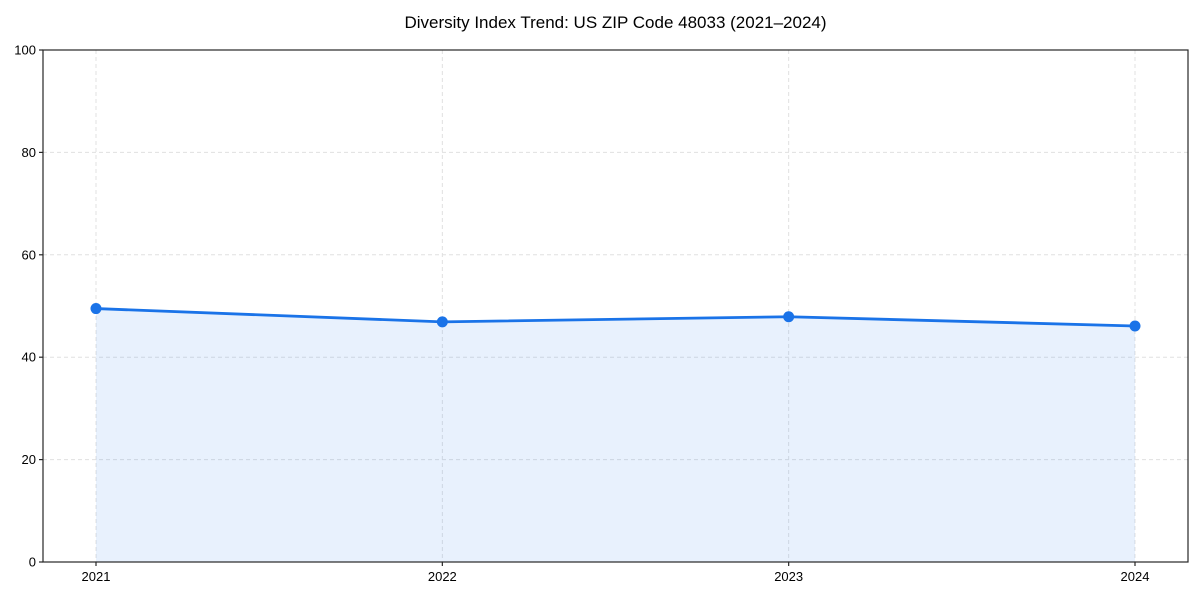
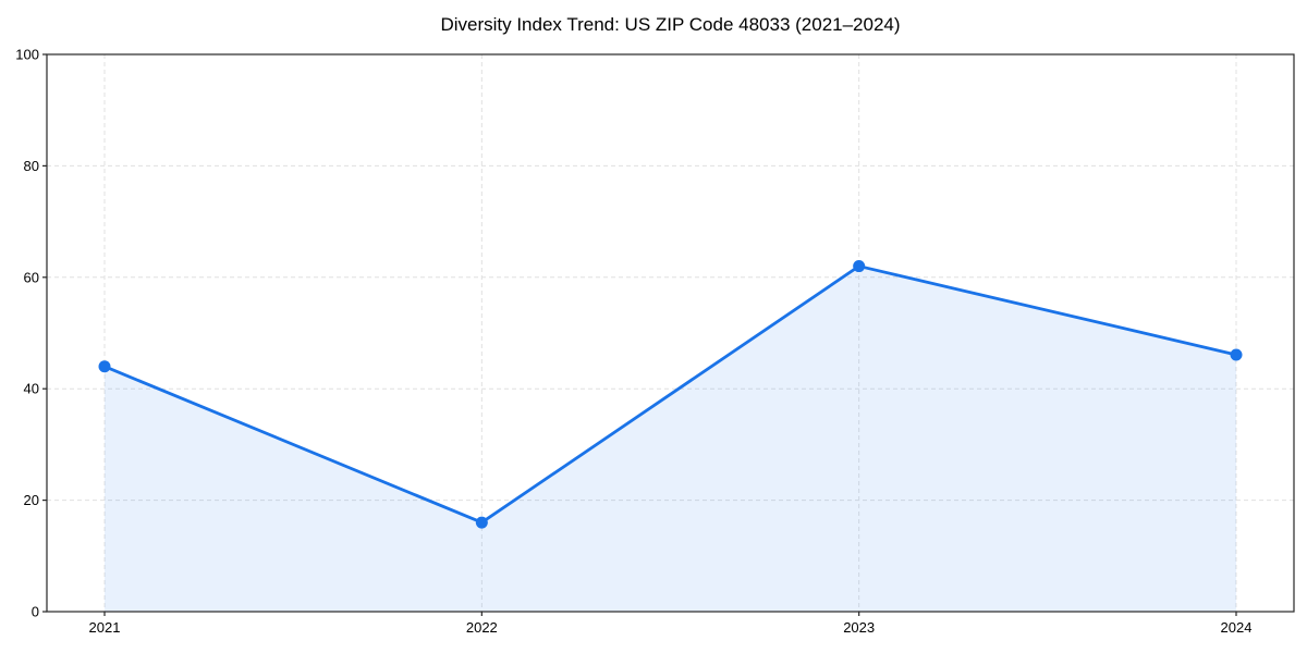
2021: 50 -> 44
2022: 47 -> 16
2023: 48 -> 62
